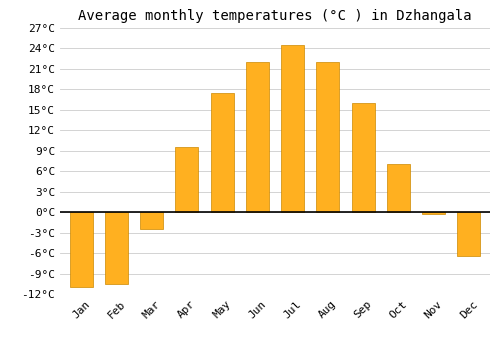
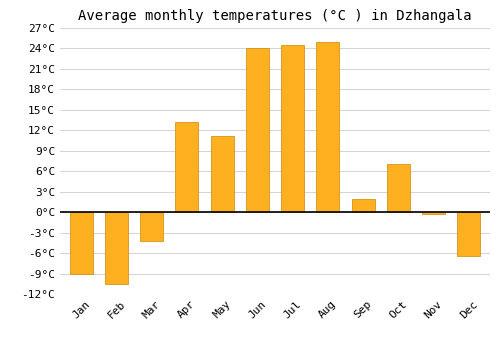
Jan: -11.0°C -> -9.0°C
Mar: -2.5°C -> -4.2°C
Apr: 9.5°C -> 13.2°C
May: 17.5°C -> 11.2°C
Jun: 22.0°C -> 24.0°C
Aug: 22.0°C -> 25.0°C
Sep: 16.0°C -> 2.0°C
